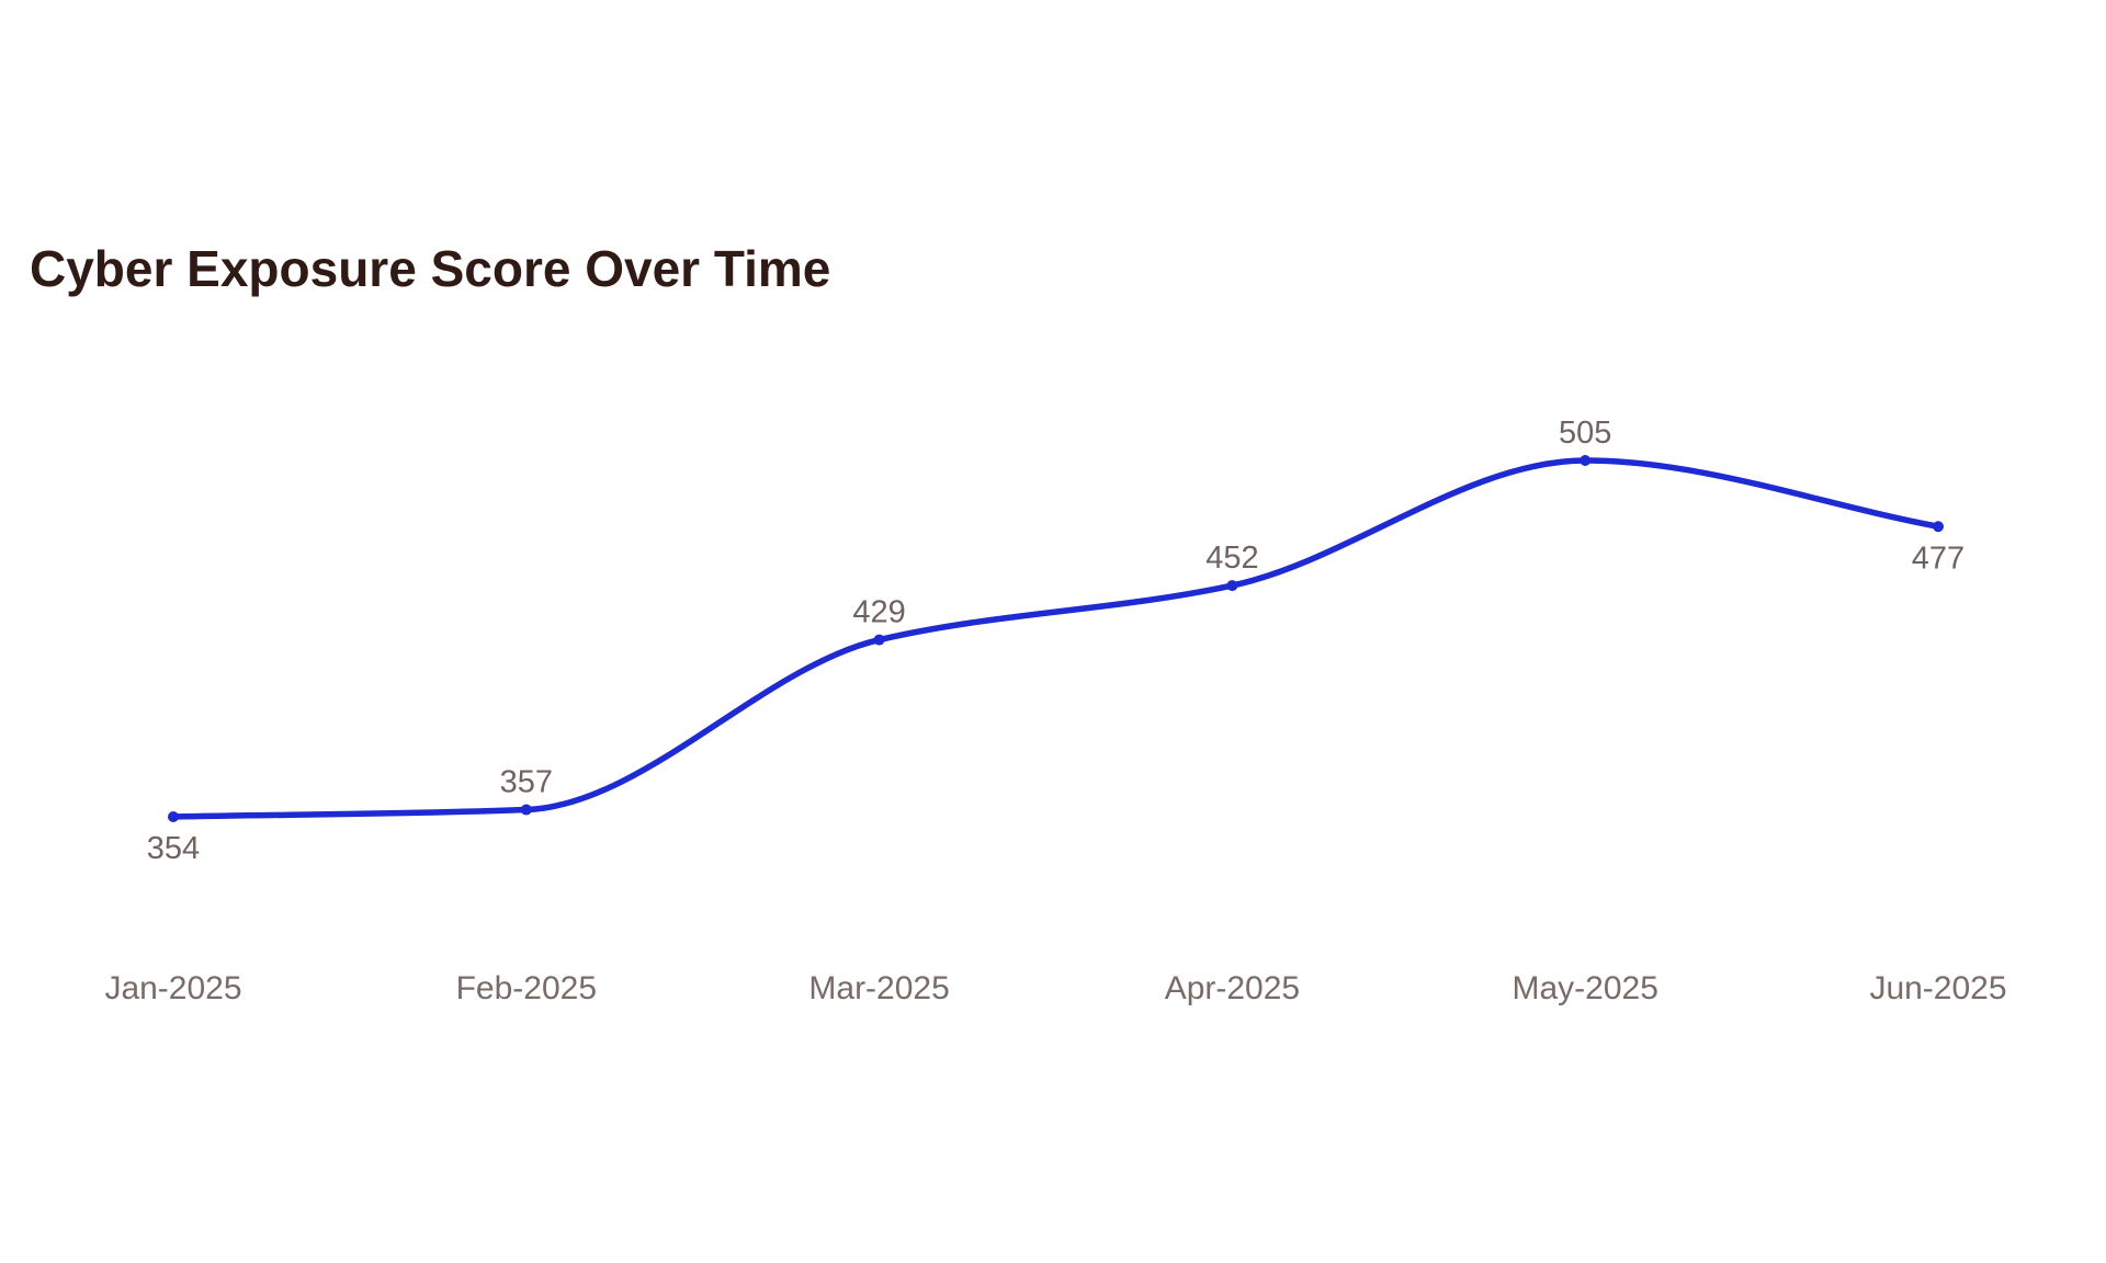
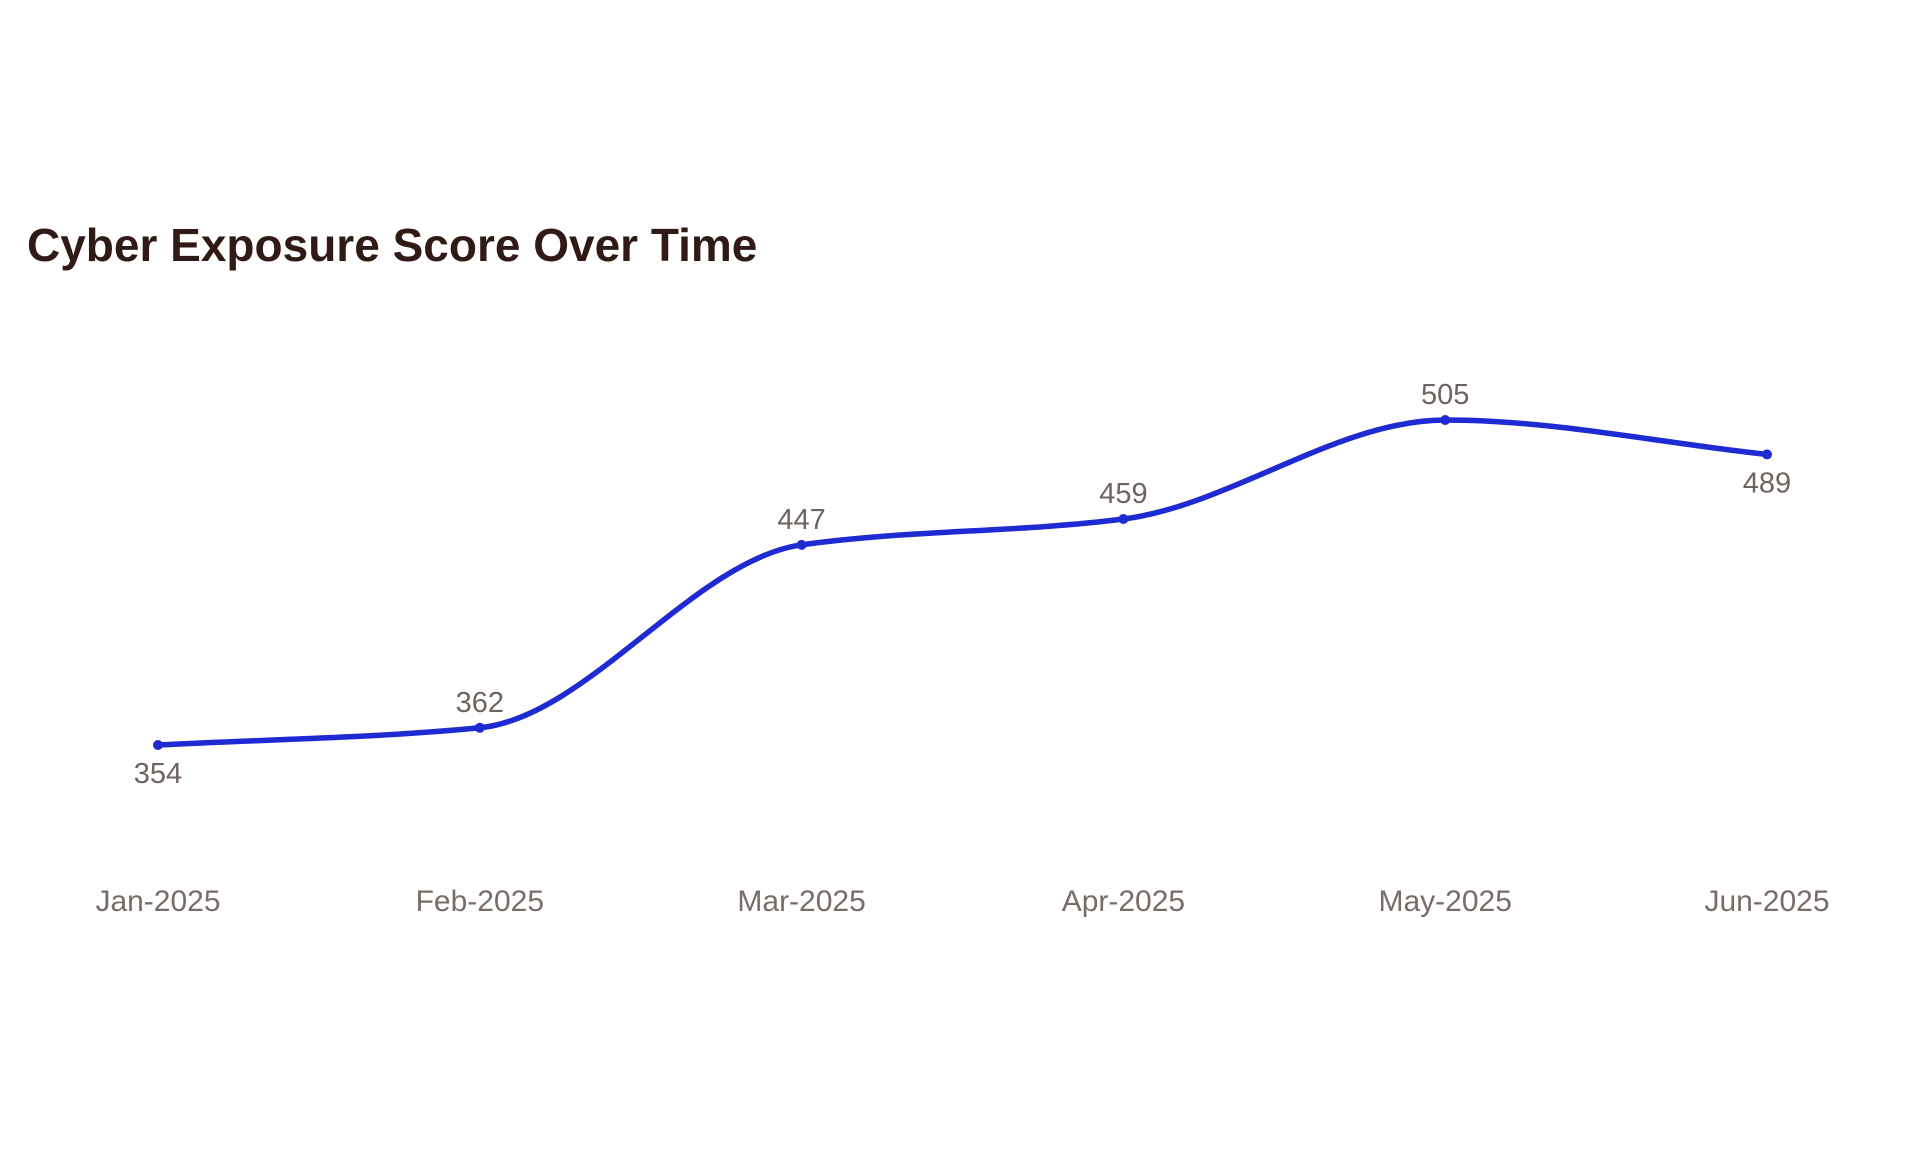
Feb-2025: 357 -> 362
Mar-2025: 429 -> 447
Apr-2025: 452 -> 459
Jun-2025: 477 -> 489
